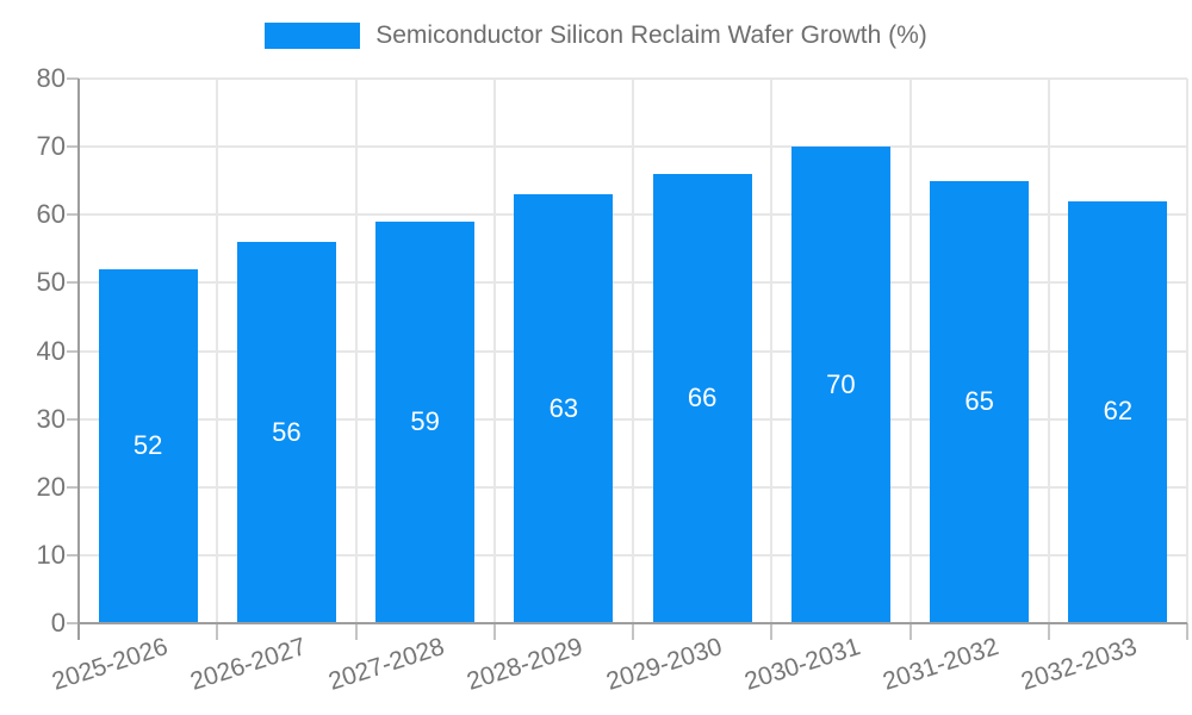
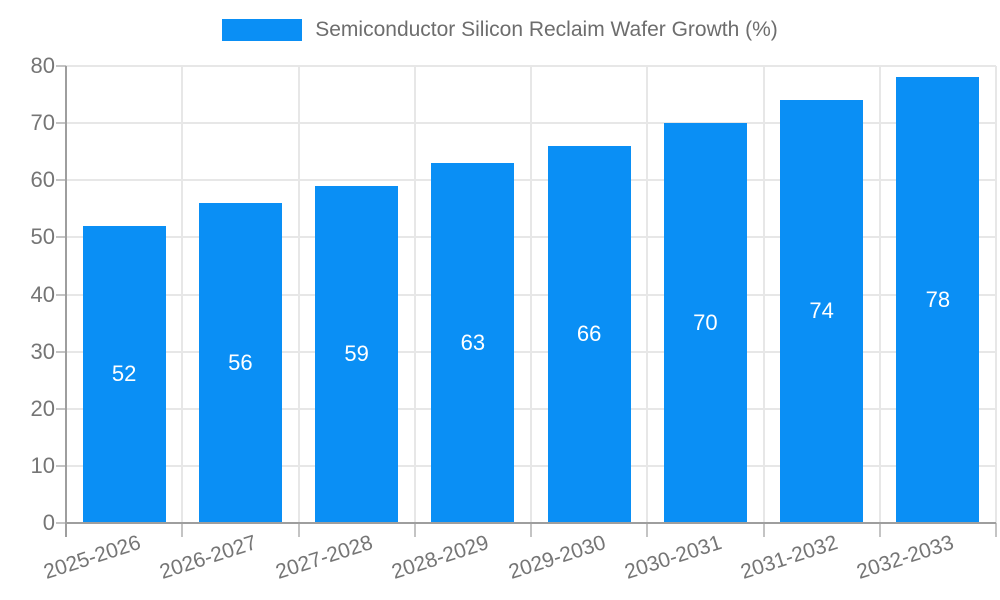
2031-2032: 65 -> 74
2032-2033: 62 -> 78
